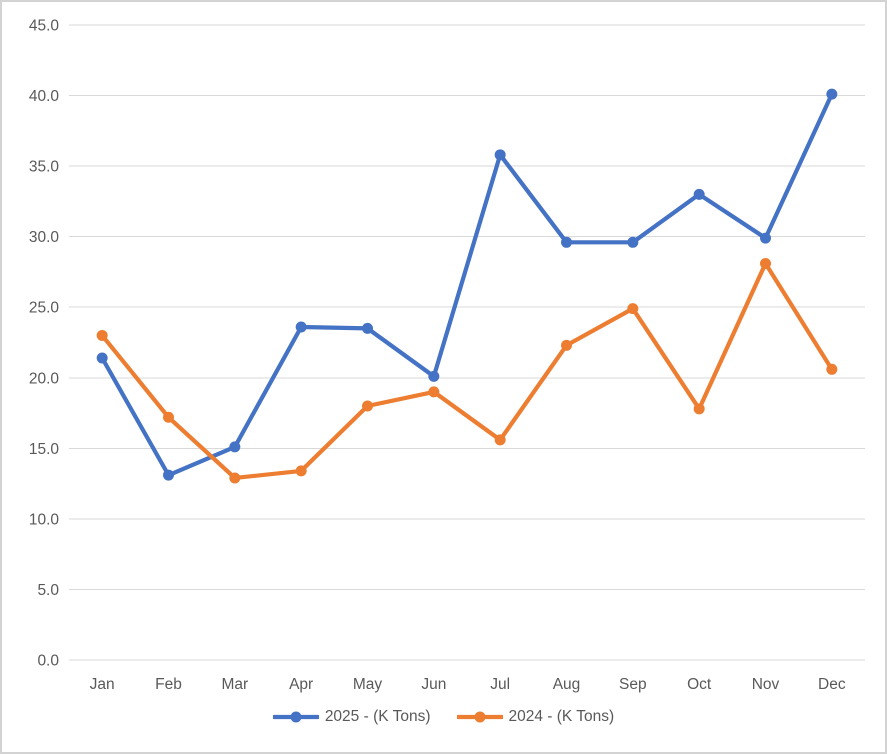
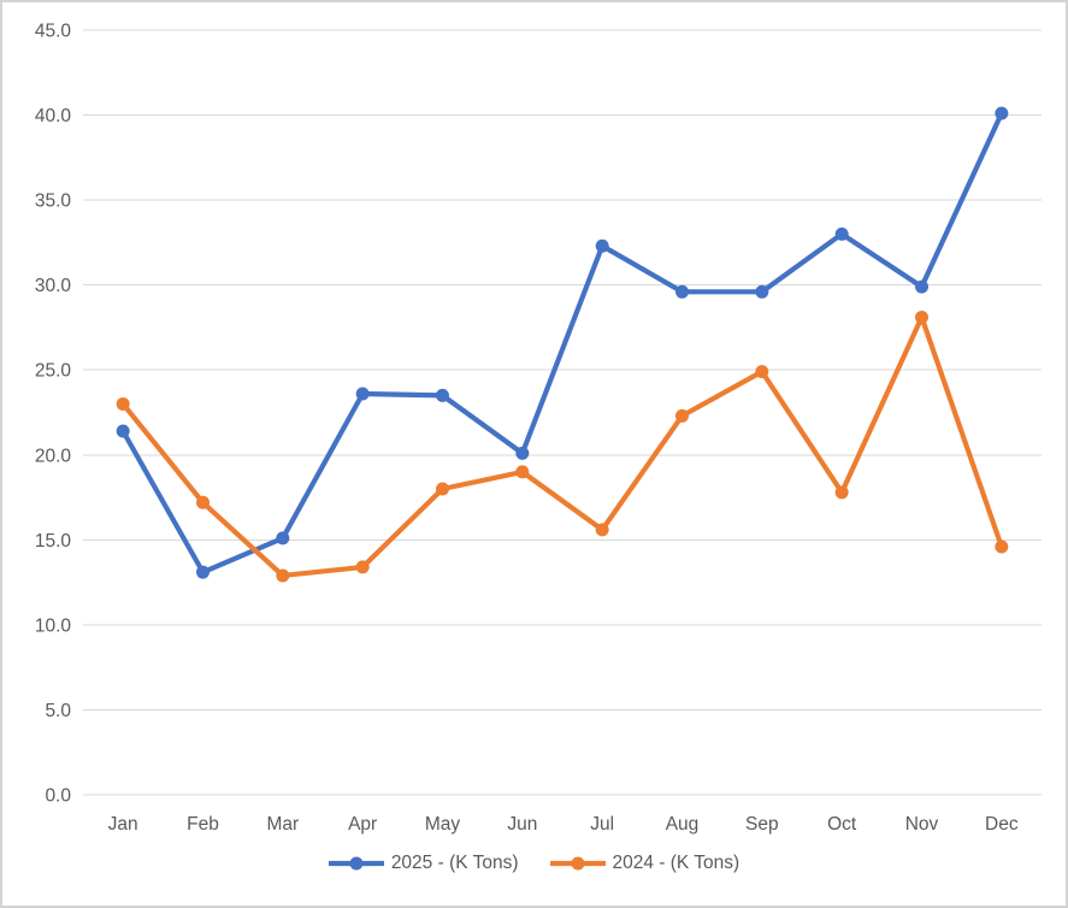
2025 - (K Tons)/Jul: 35.8 -> 32.3
2024 - (K Tons)/Dec: 20.6 -> 14.6
